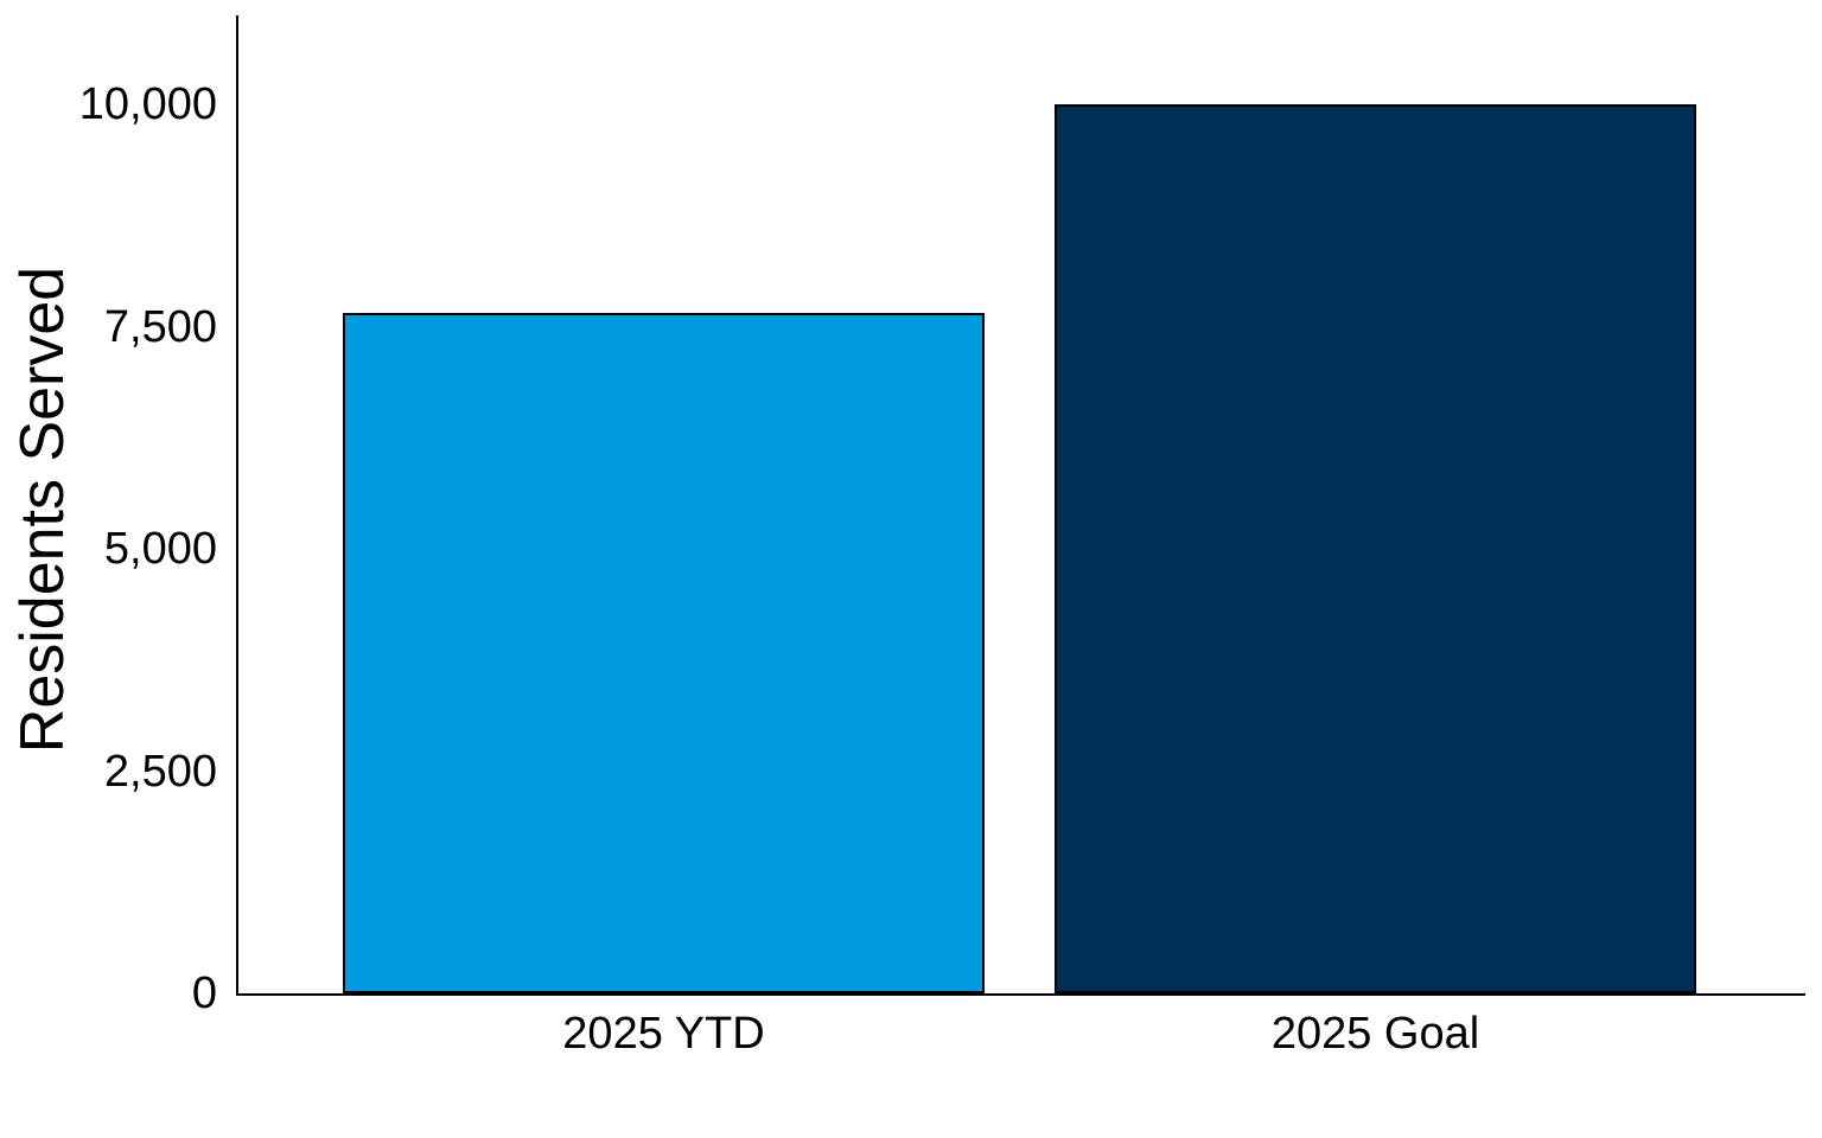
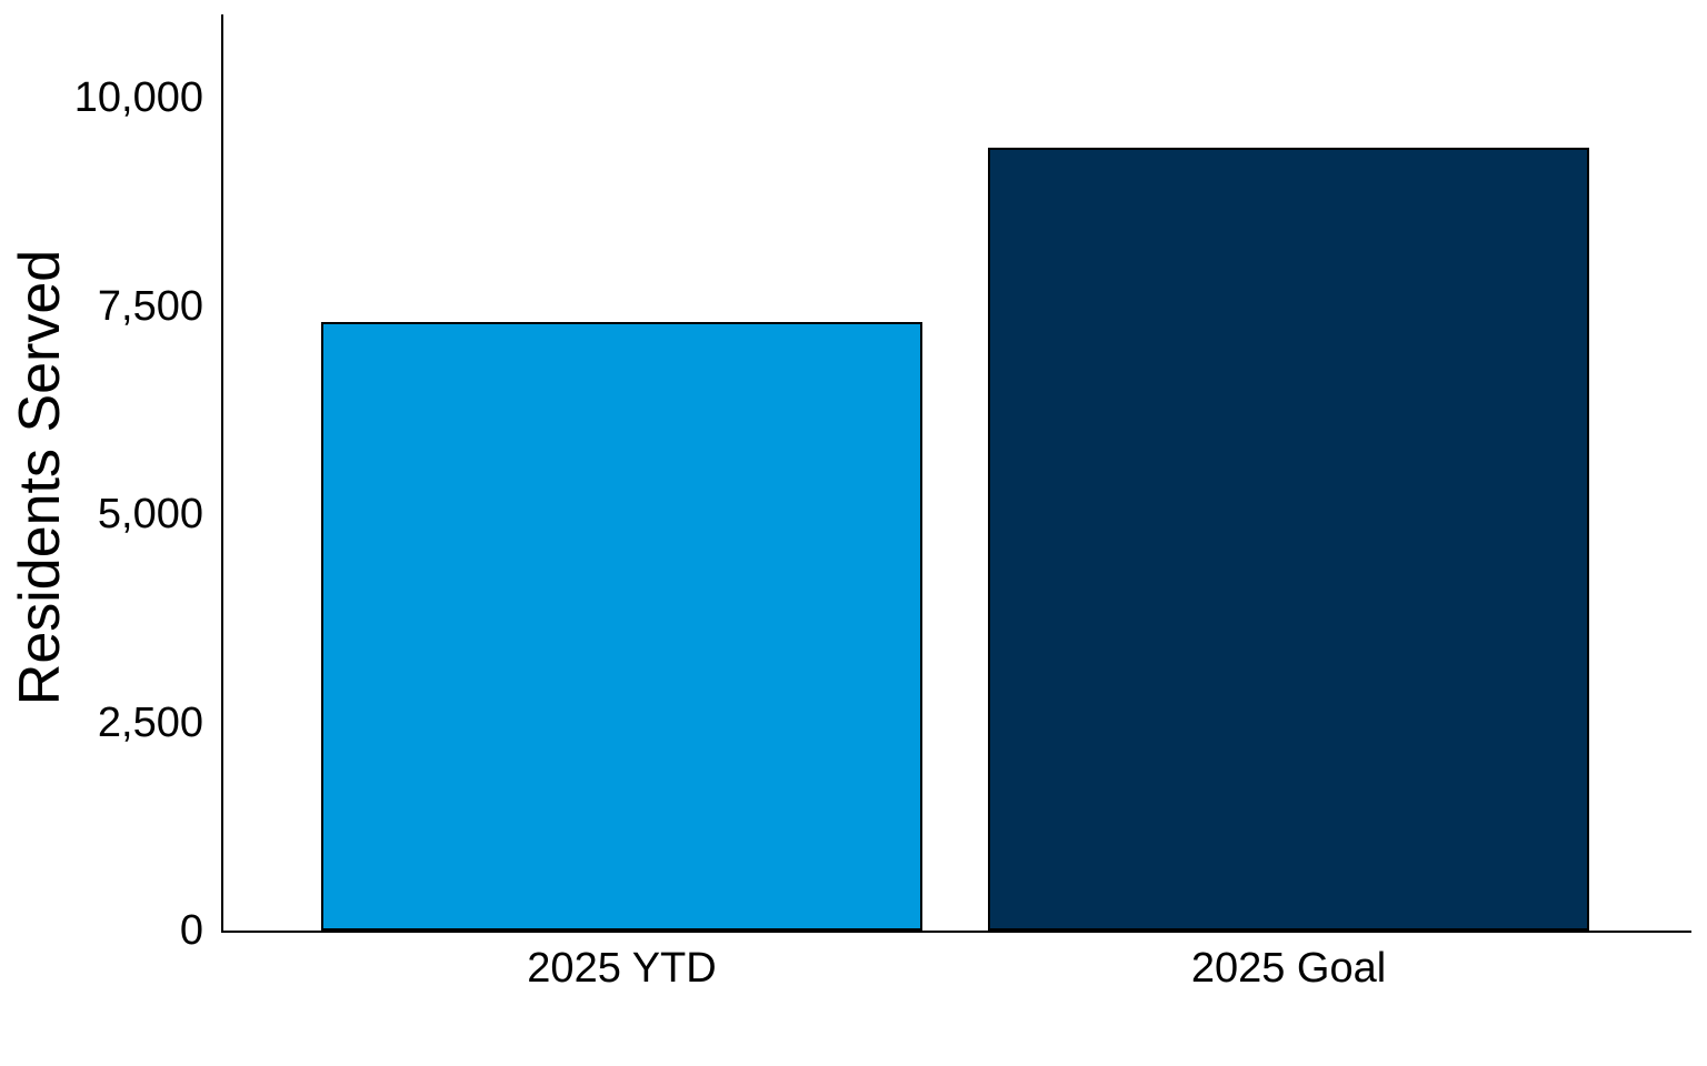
2025 YTD: 7600 -> 7300
2025 Goal: 10000 -> 9400
